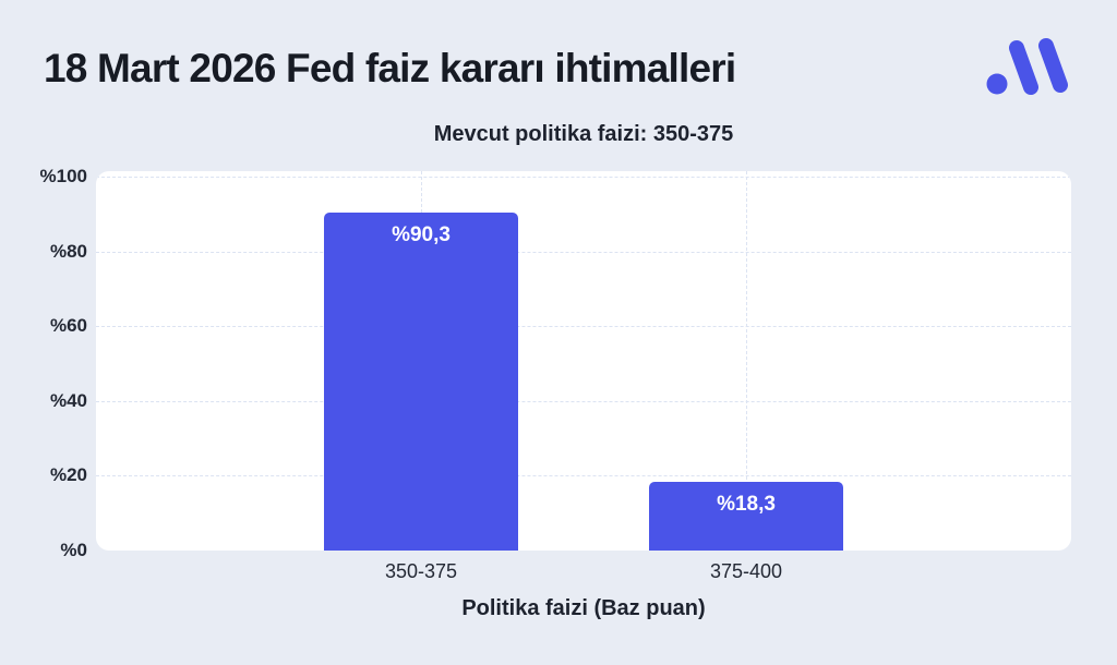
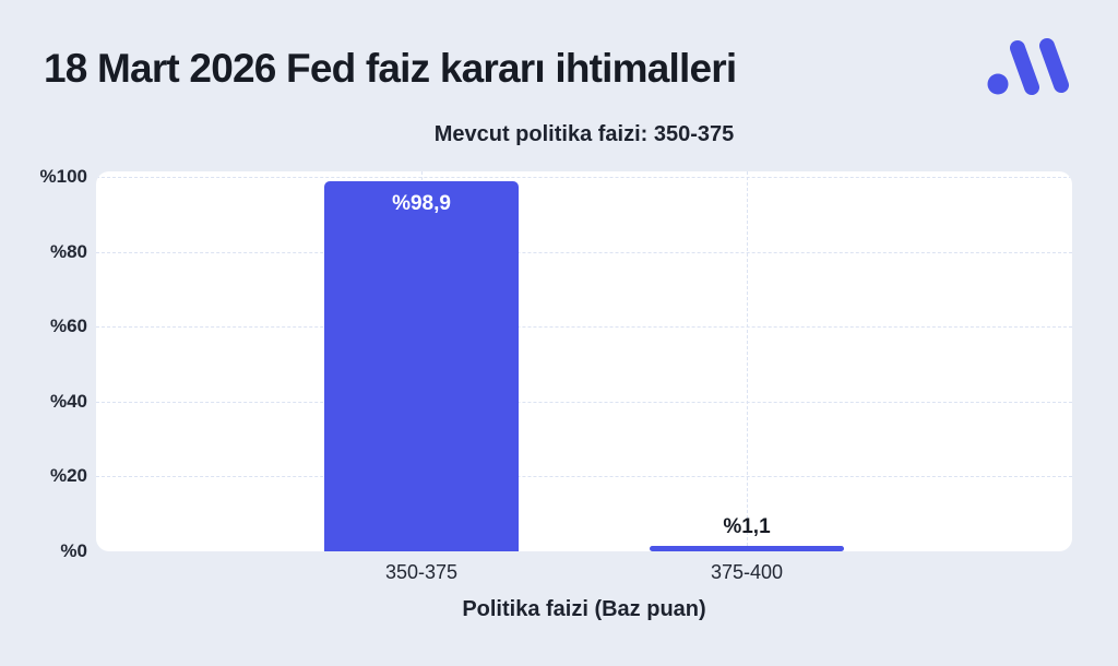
350-375: 90,3 -> 98,9
375-400: 18,3 -> 1,1
